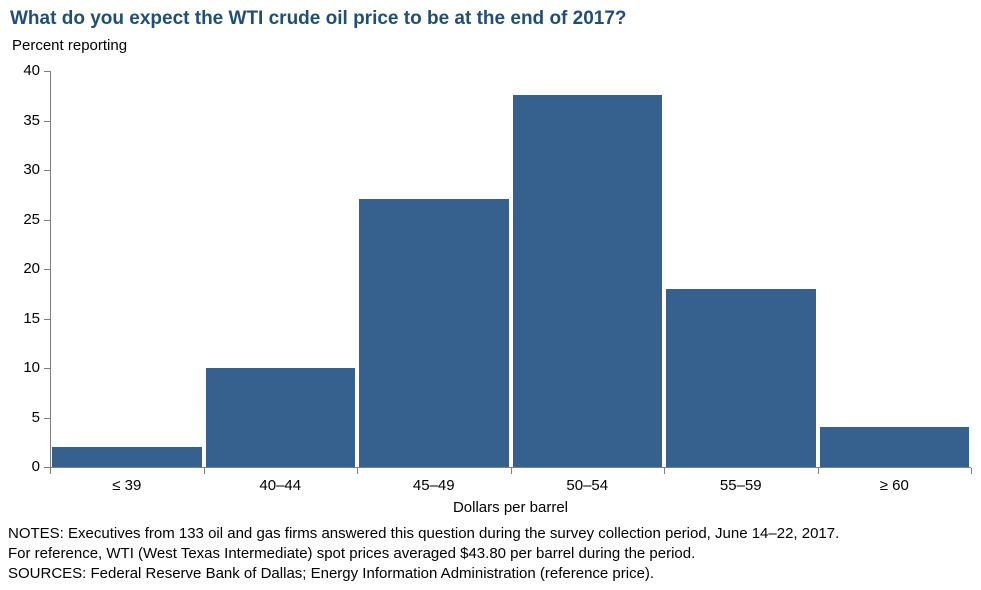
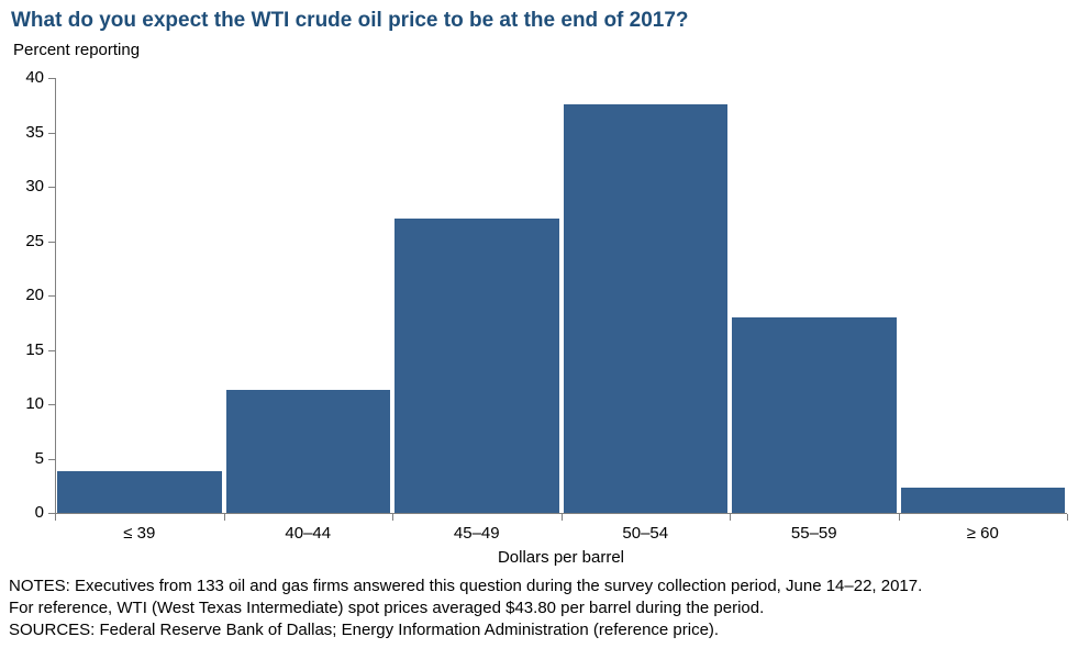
≤ 39: 2 -> 4
40–44: 10 -> 11
≥ 60: 4 -> 2
